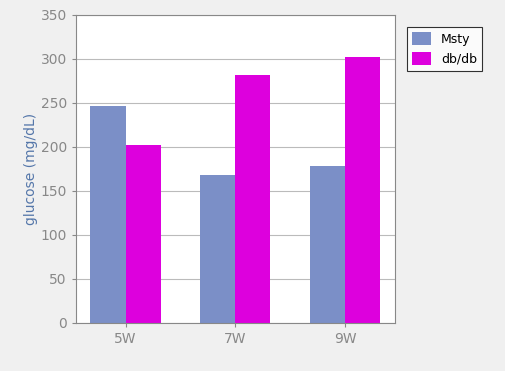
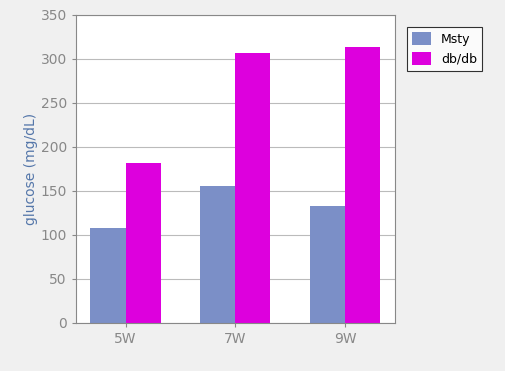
Msty/5W: 246 -> 108
db/db/5W: 202 -> 182
Msty/7W: 168 -> 155
db/db/7W: 282 -> 307
Msty/9W: 178 -> 133
db/db/9W: 302 -> 314
